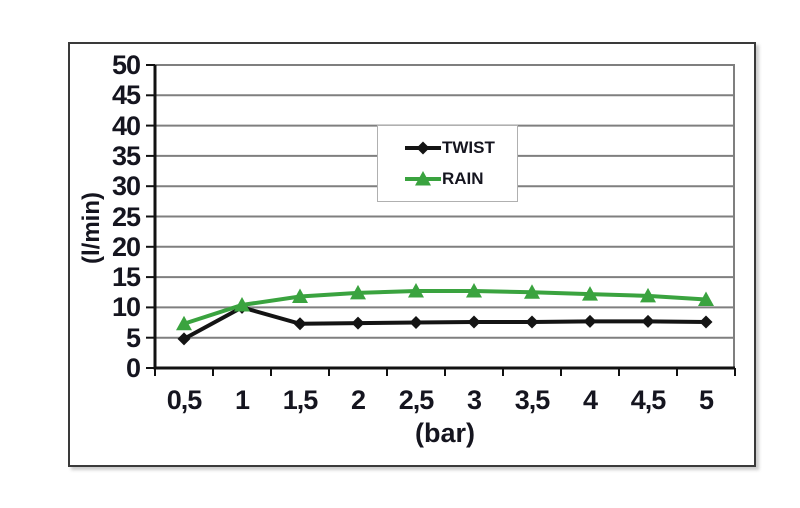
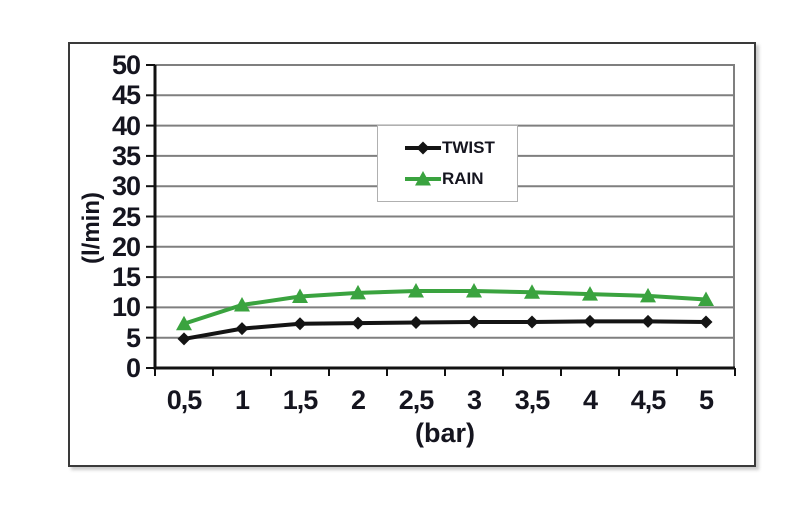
TWIST/1: 10 -> 6
